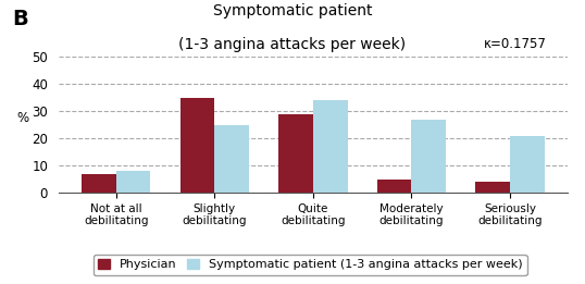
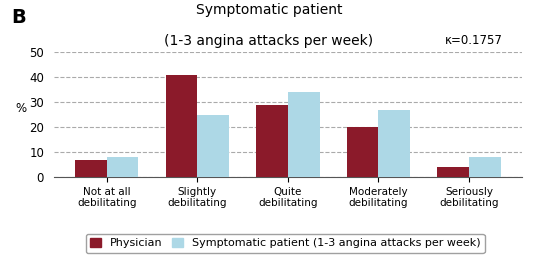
Physician/Slightly debilitating: 35 -> 41
Physician/Moderately debilitating: 5 -> 20
Symptomatic patient (1-3 angina attacks per week)/Seriously debilitating: 21 -> 8
